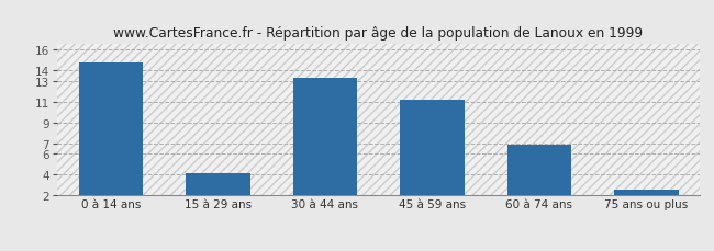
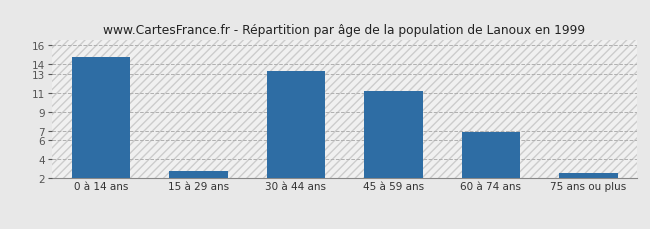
15 à 29 ans: 4.2 -> 2.8
